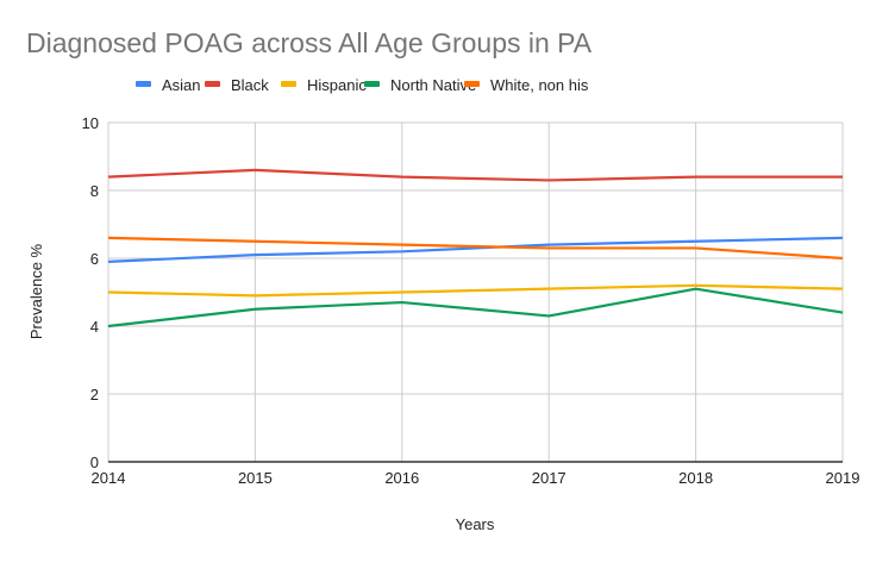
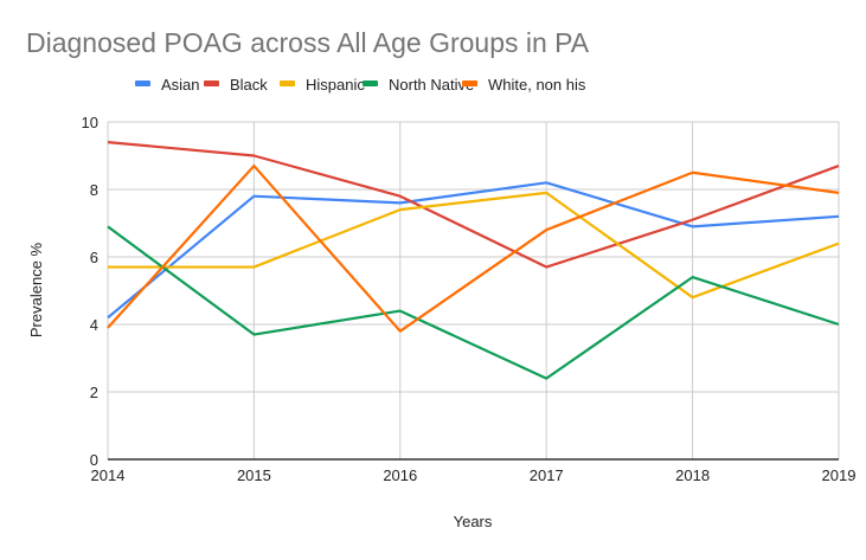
Asian/2014: 5.9 -> 4.2
Black/2014: 8.4 -> 9.4
Hispanic/2014: 5.0 -> 5.7
North Native/2014: 4.0 -> 6.9
White, non his/2014: 6.6 -> 3.9
Asian/2015: 6.1 -> 7.8
Black/2015: 8.6 -> 9.0
Hispanic/2015: 4.9 -> 5.7
North Native/2015: 4.5 -> 3.7
White, non his/2015: 6.5 -> 8.7
Asian/2016: 6.2 -> 7.6
Black/2016: 8.4 -> 7.8
Hispanic/2016: 5.0 -> 7.4
North Native/2016: 4.7 -> 4.4
White, non his/2016: 6.4 -> 3.8
Asian/2017: 6.4 -> 8.2
Black/2017: 8.3 -> 5.7
Hispanic/2017: 5.1 -> 7.9
North Native/2017: 4.3 -> 2.4
White, non his/2017: 6.3 -> 6.8
Asian/2018: 6.5 -> 6.9
Black/2018: 8.4 -> 7.1
Hispanic/2018: 5.2 -> 4.8
North Native/2018: 5.1 -> 5.4
White, non his/2018: 6.3 -> 8.5
Asian/2019: 6.6 -> 7.2
Black/2019: 8.4 -> 8.7
Hispanic/2019: 5.1 -> 6.4
North Native/2019: 4.4 -> 4.0
White, non his/2019: 6.0 -> 7.9
